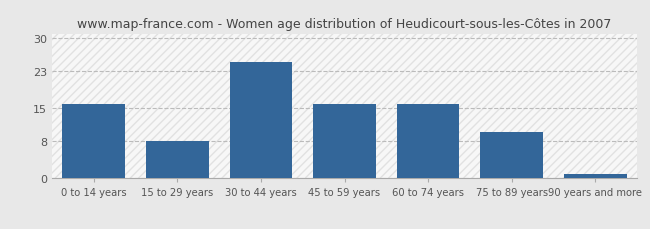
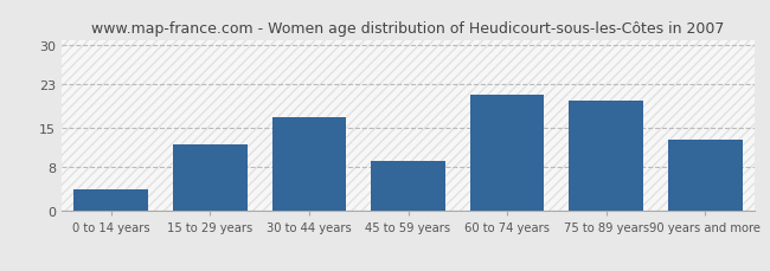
0 to 14 years: 16 -> 4
15 to 29 years: 8 -> 12
30 to 44 years: 25 -> 17
45 to 59 years: 16 -> 9
60 to 74 years: 16 -> 21
75 to 89 years: 10 -> 20
90 years and more: 1 -> 13
